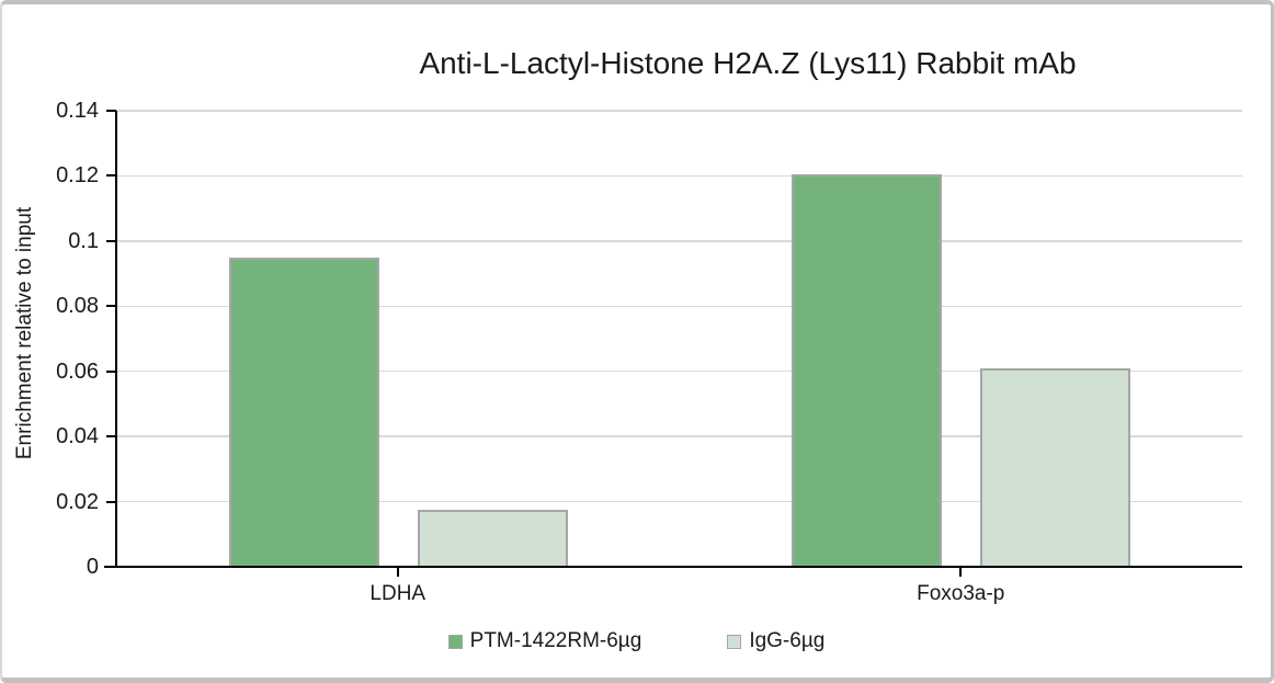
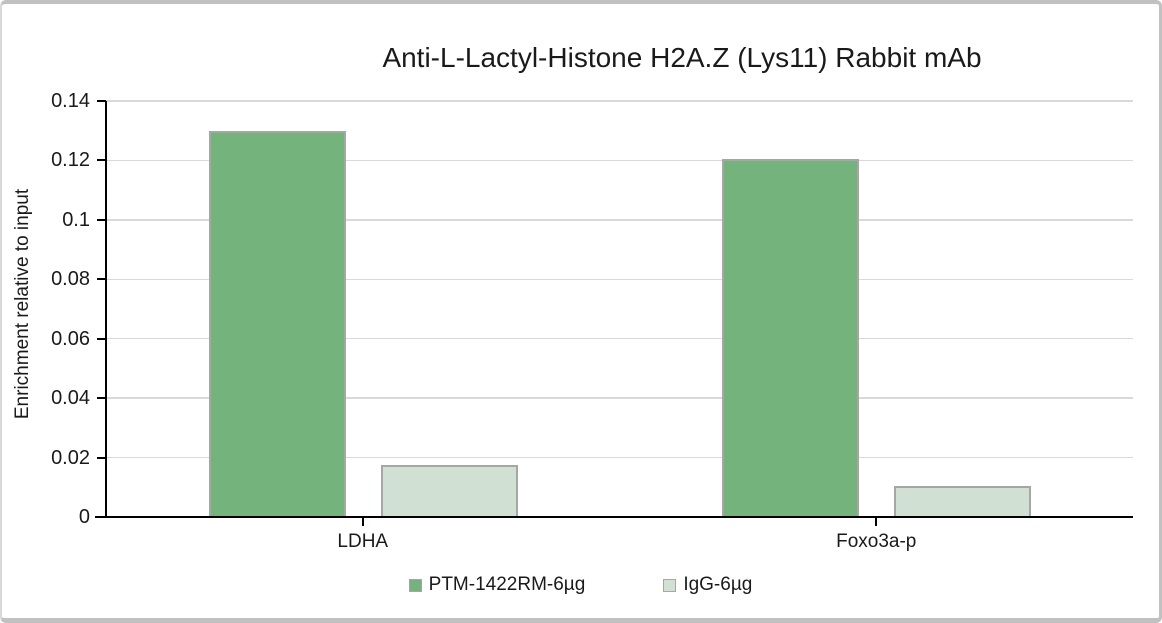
PTM-1422RM-6µg/LDHA: 0.095 -> 0.130
IgG-6µg/Foxo3a-p: 0.061 -> 0.011
